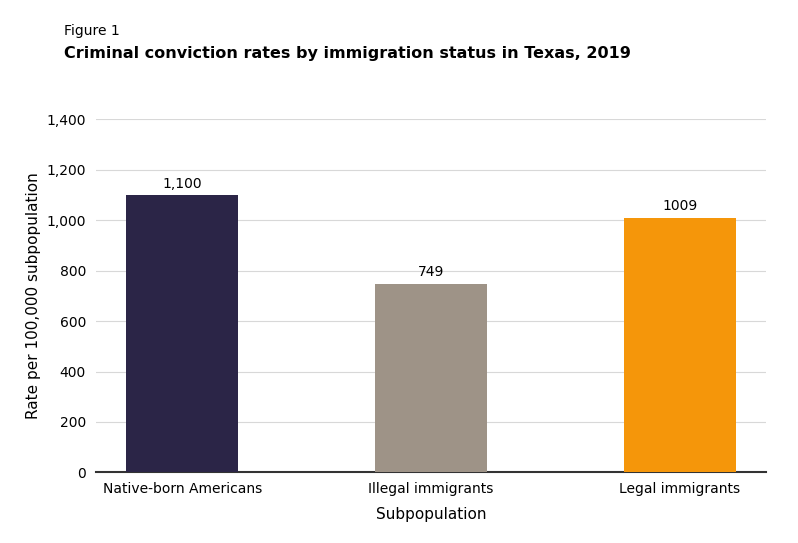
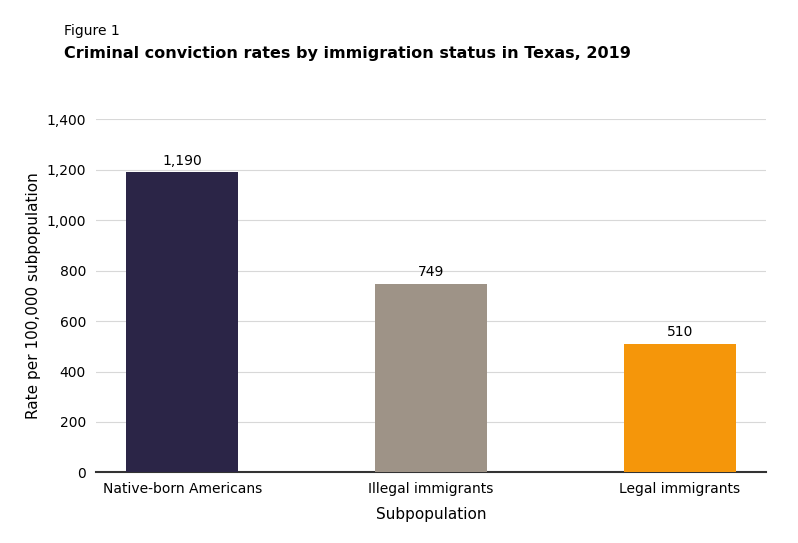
Native-born Americans: 1,100 -> 1,190
Legal immigrants: 1009 -> 510
